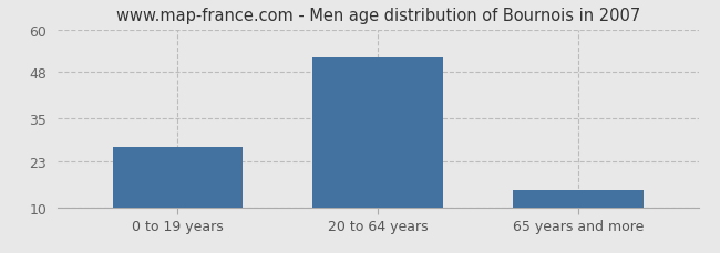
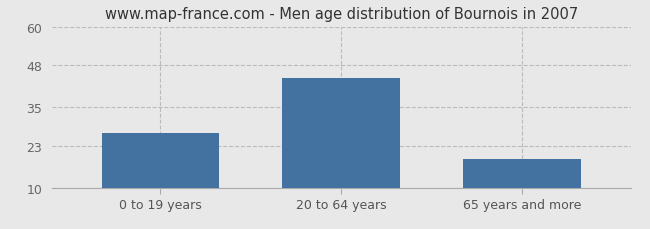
20 to 64 years: 52 -> 44
65 years and more: 15 -> 19
